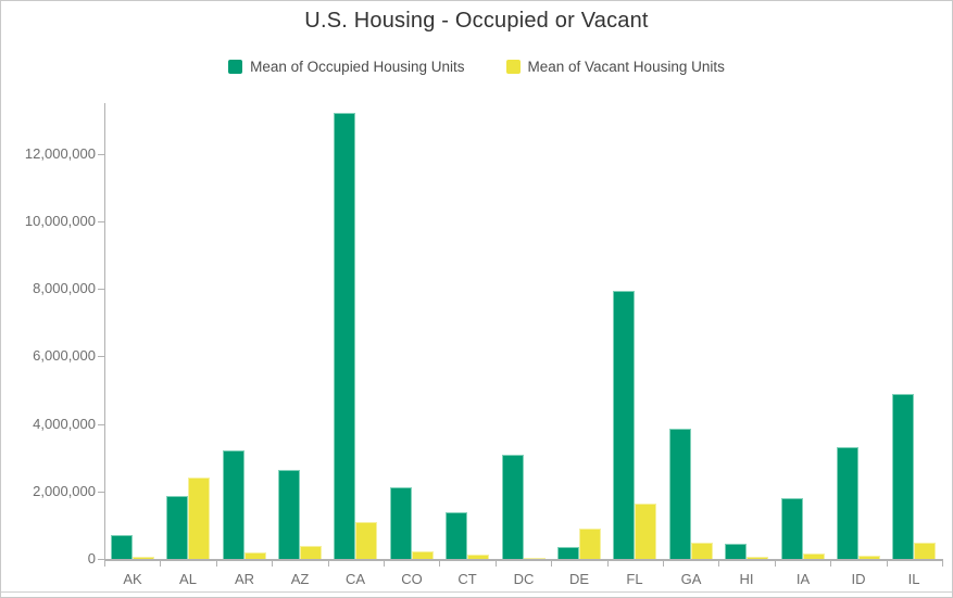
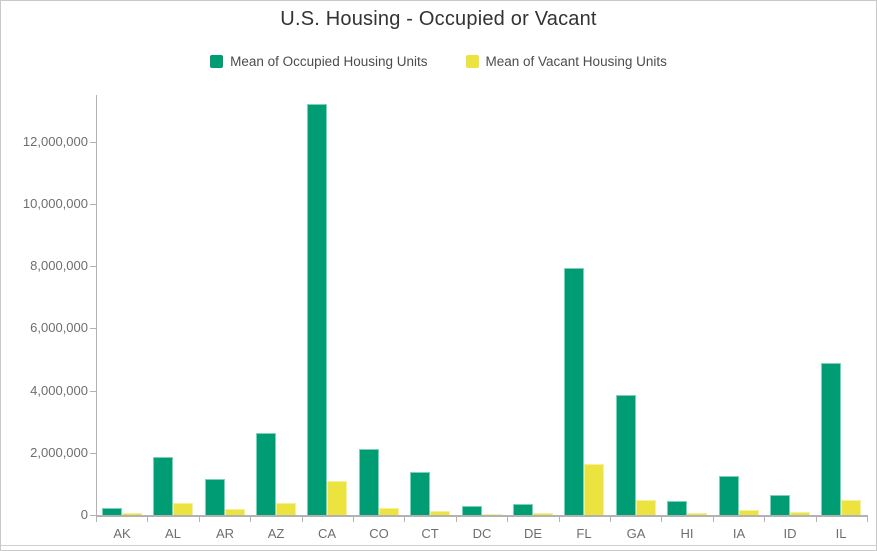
Mean of Occupied Housing Units/AK: 700000 -> 200000
Mean of Vacant Housing Units/AL: 2400000 -> 400000
Mean of Occupied Housing Units/AR: 3200000 -> 1200000
Mean of Occupied Housing Units/DC: 3100000 -> 300000
Mean of Vacant Housing Units/DE: 900000 -> 100000
Mean of Occupied Housing Units/IA: 1800000 -> 1300000
Mean of Occupied Housing Units/ID: 3300000 -> 600000
